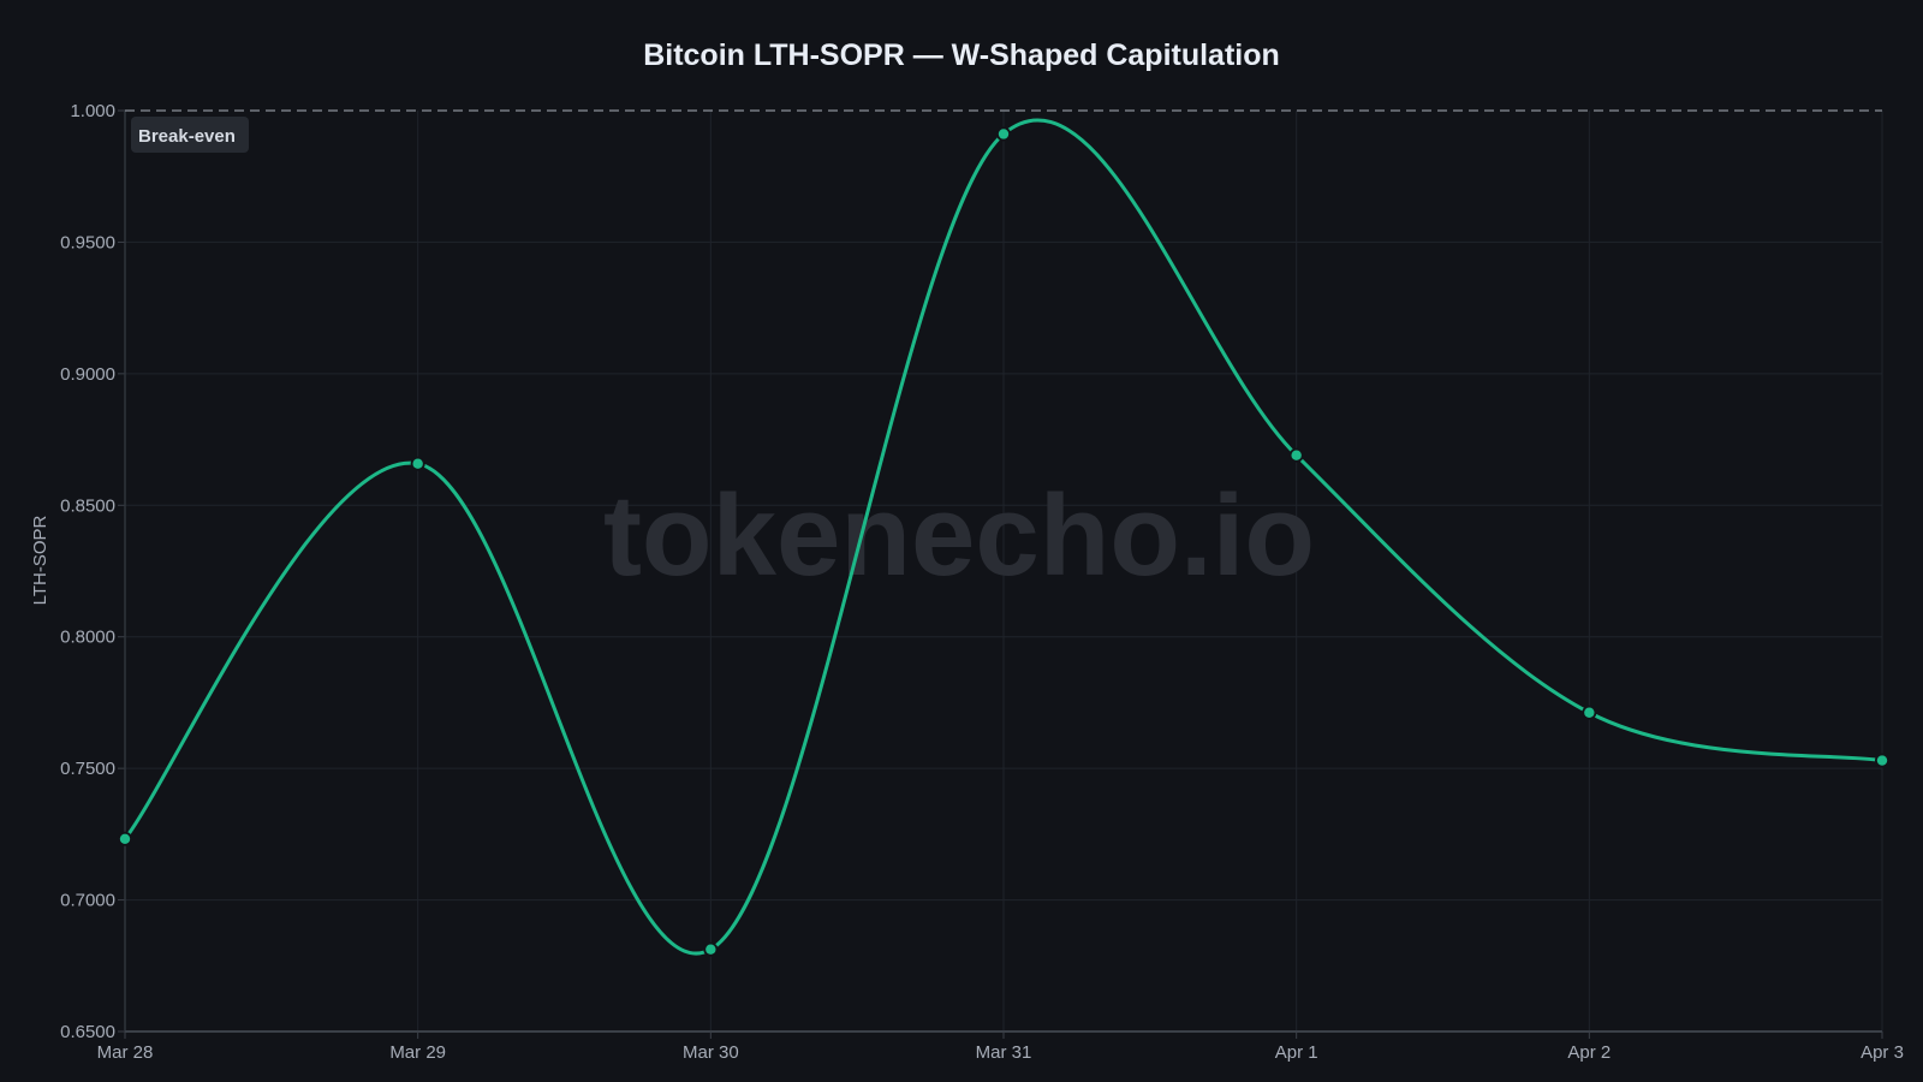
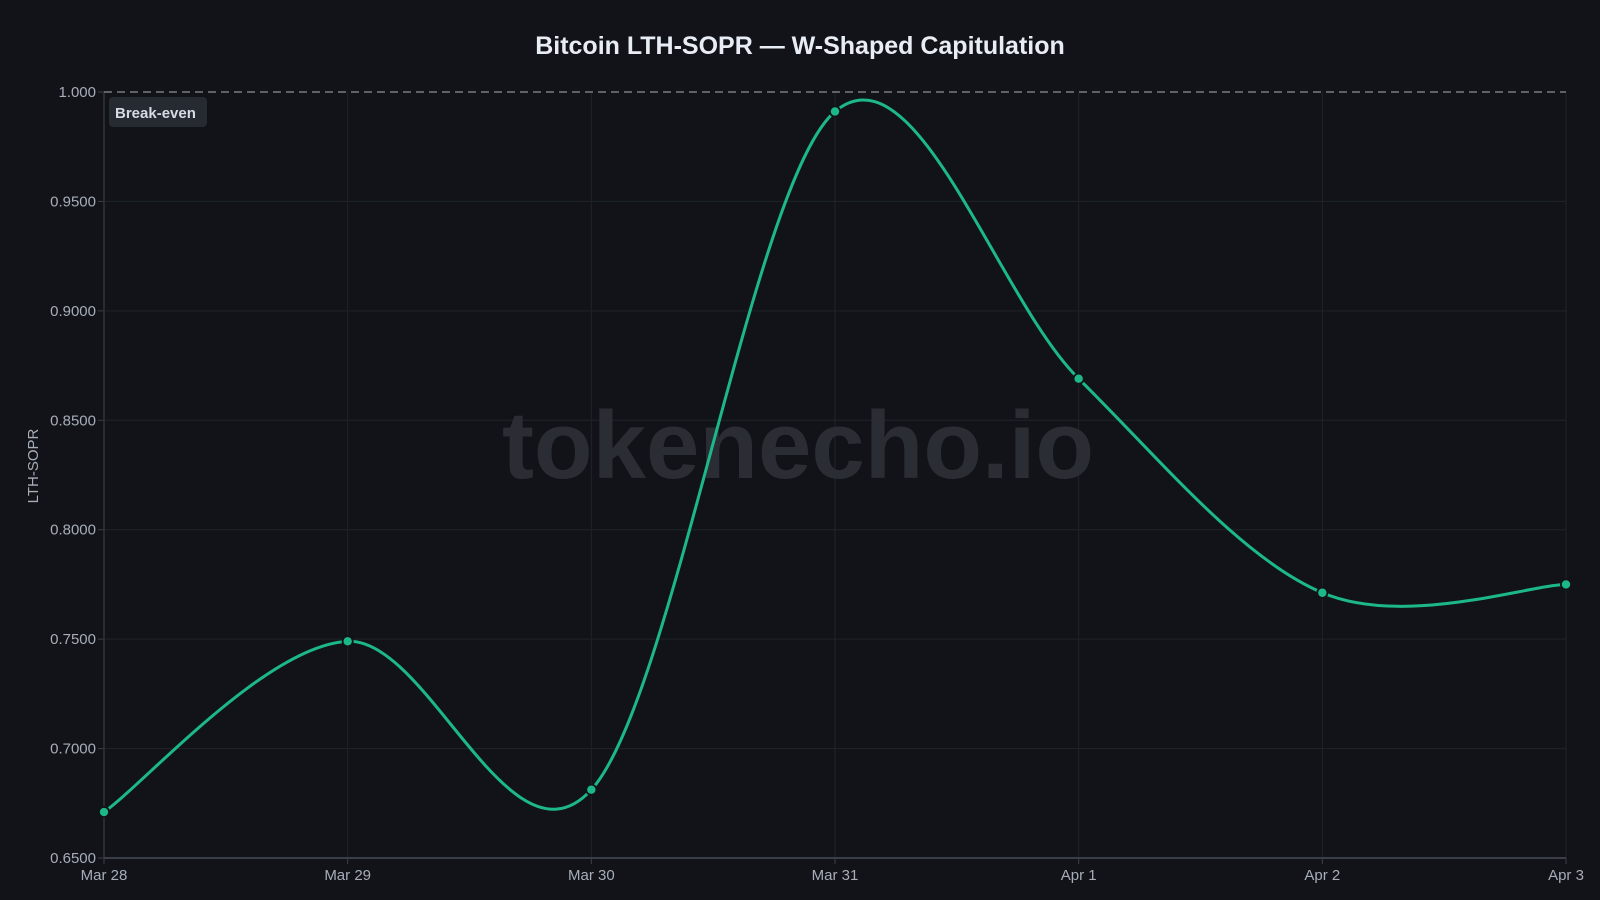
Mar 28: 0.723 -> 0.671
Mar 29: 0.866 -> 0.749
Apr 3: 0.753 -> 0.775
